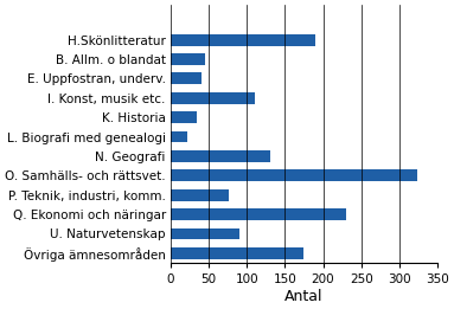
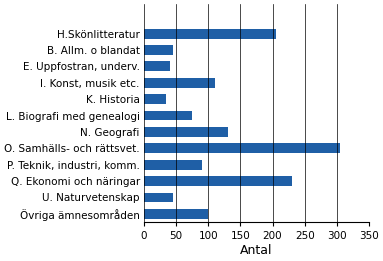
H.Skönlitteratur: 190 -> 205
L. Biografi med genealogi: 22 -> 75
O. Samhälls- och rättsvet.: 324 -> 305
P. Teknik, industri, komm.: 76 -> 90
U. Naturvetenskap: 90 -> 45
Övriga ämnesområden: 174 -> 100
